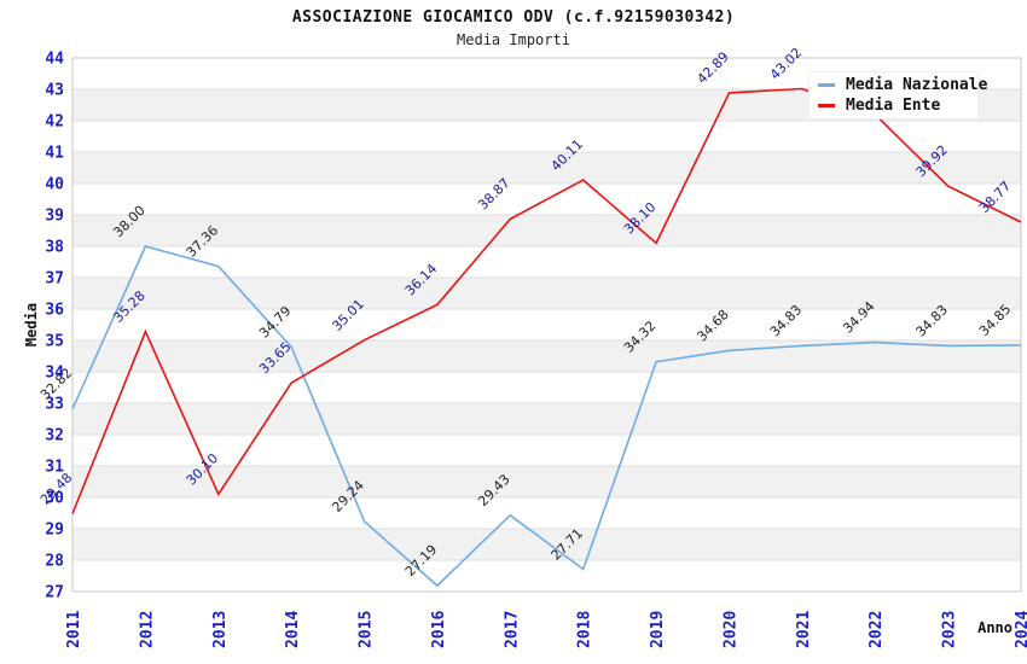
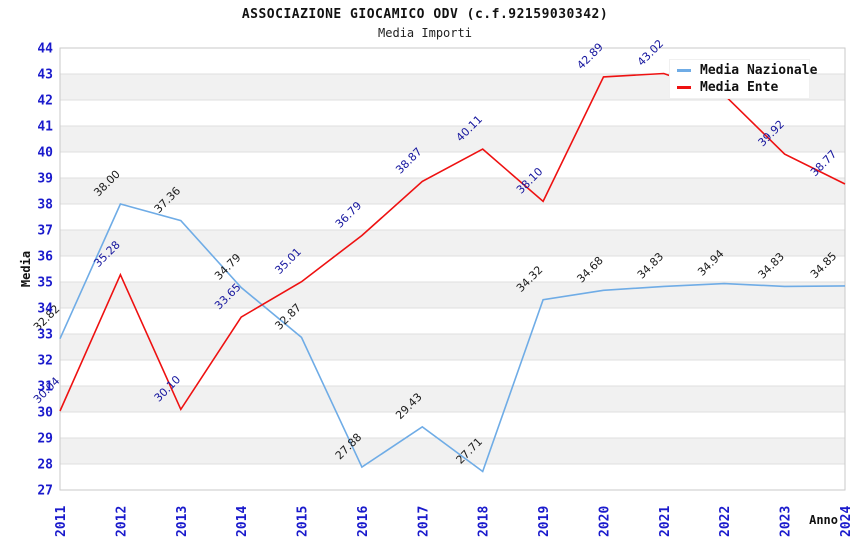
Media Ente/2011: 29.48 -> 30.04
Media Nazionale/2015: 29.24 -> 32.87
Media Nazionale/2016: 27.19 -> 27.88
Media Ente/2016: 36.14 -> 36.79
